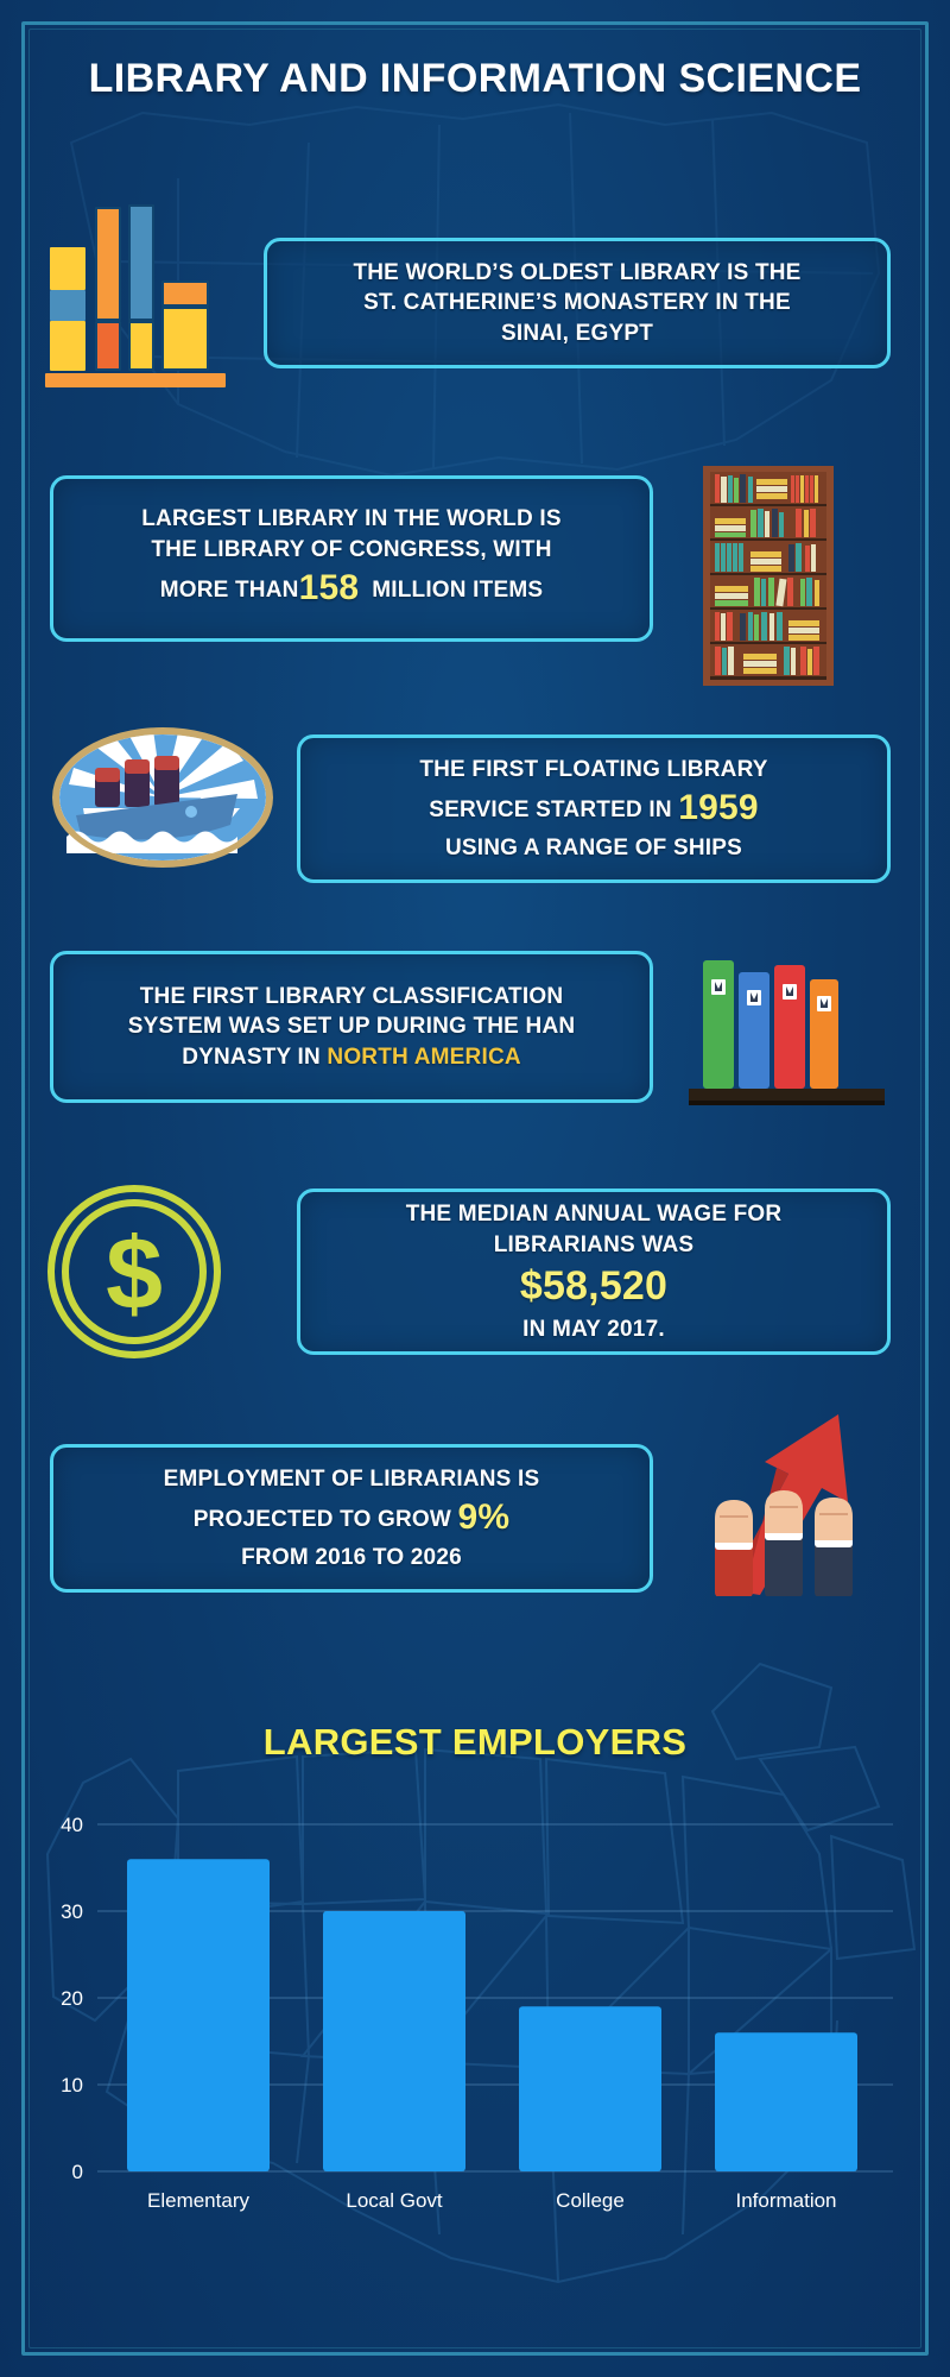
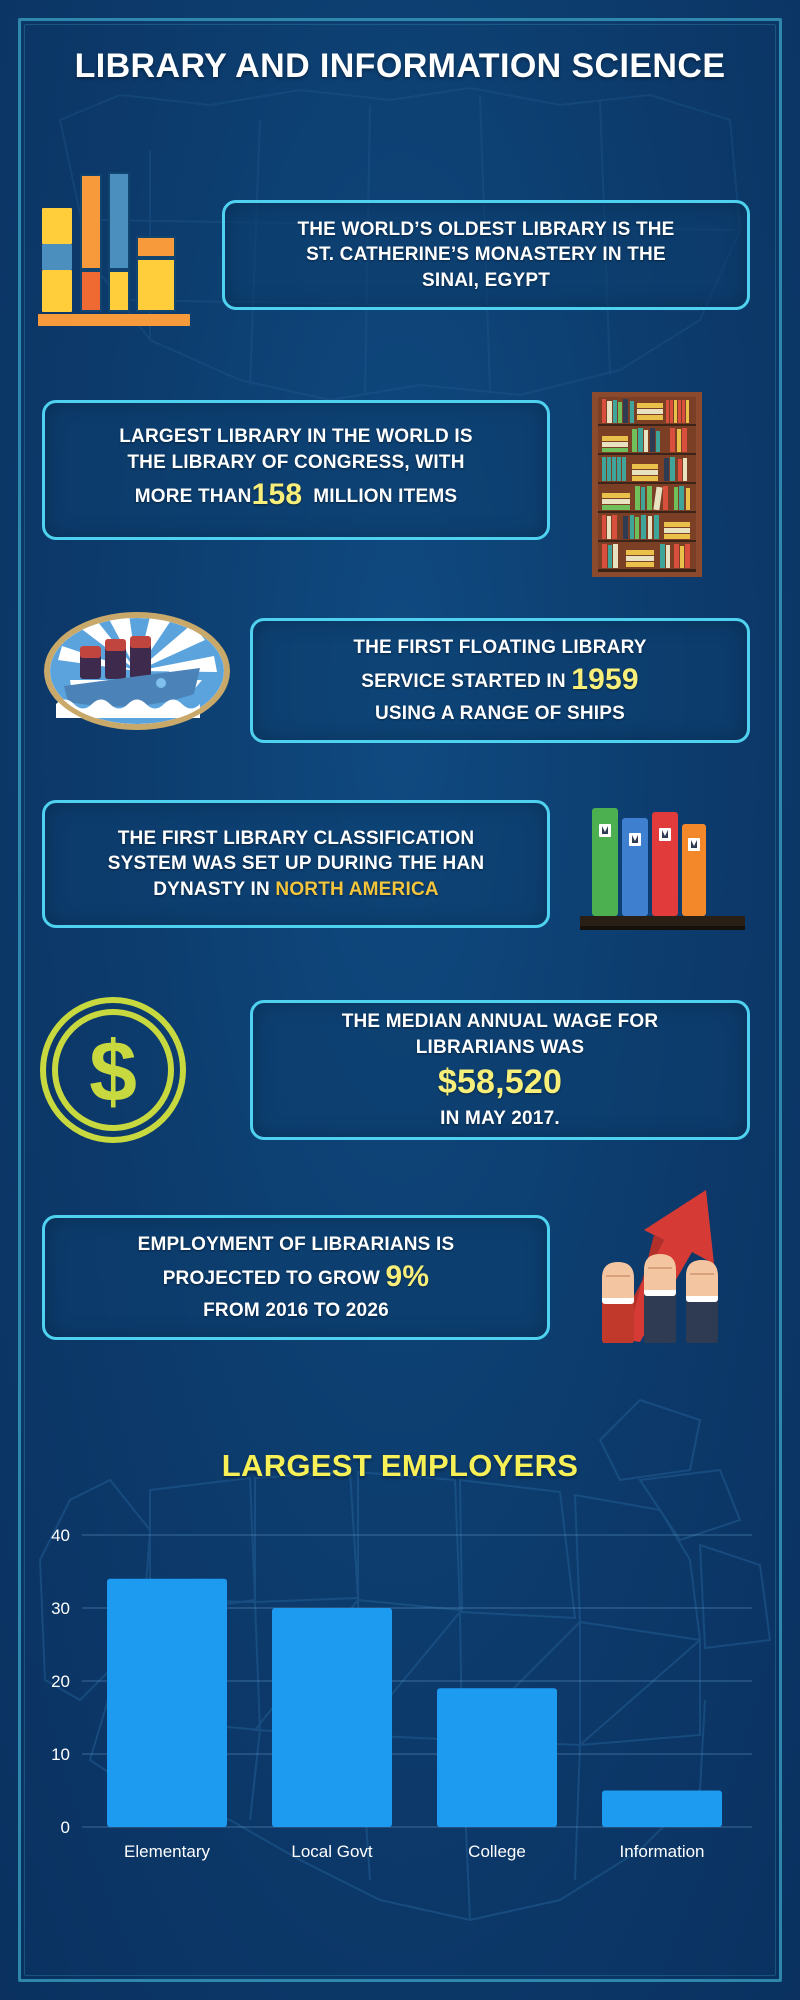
Elementary: 36 -> 34
Information: 16 -> 5
